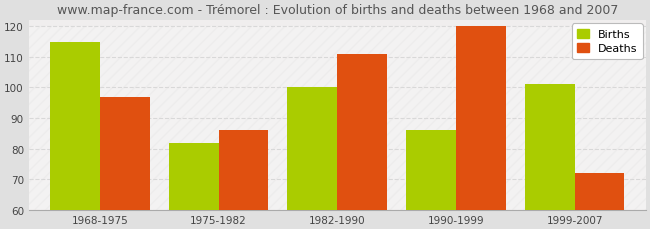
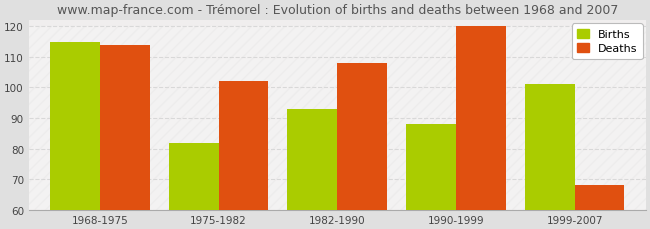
Deaths/1968-1975: 97 -> 114
Deaths/1975-1982: 86 -> 102
Births/1982-1990: 100 -> 93
Deaths/1982-1990: 111 -> 108
Births/1990-1999: 86 -> 88
Deaths/1999-2007: 72 -> 68
